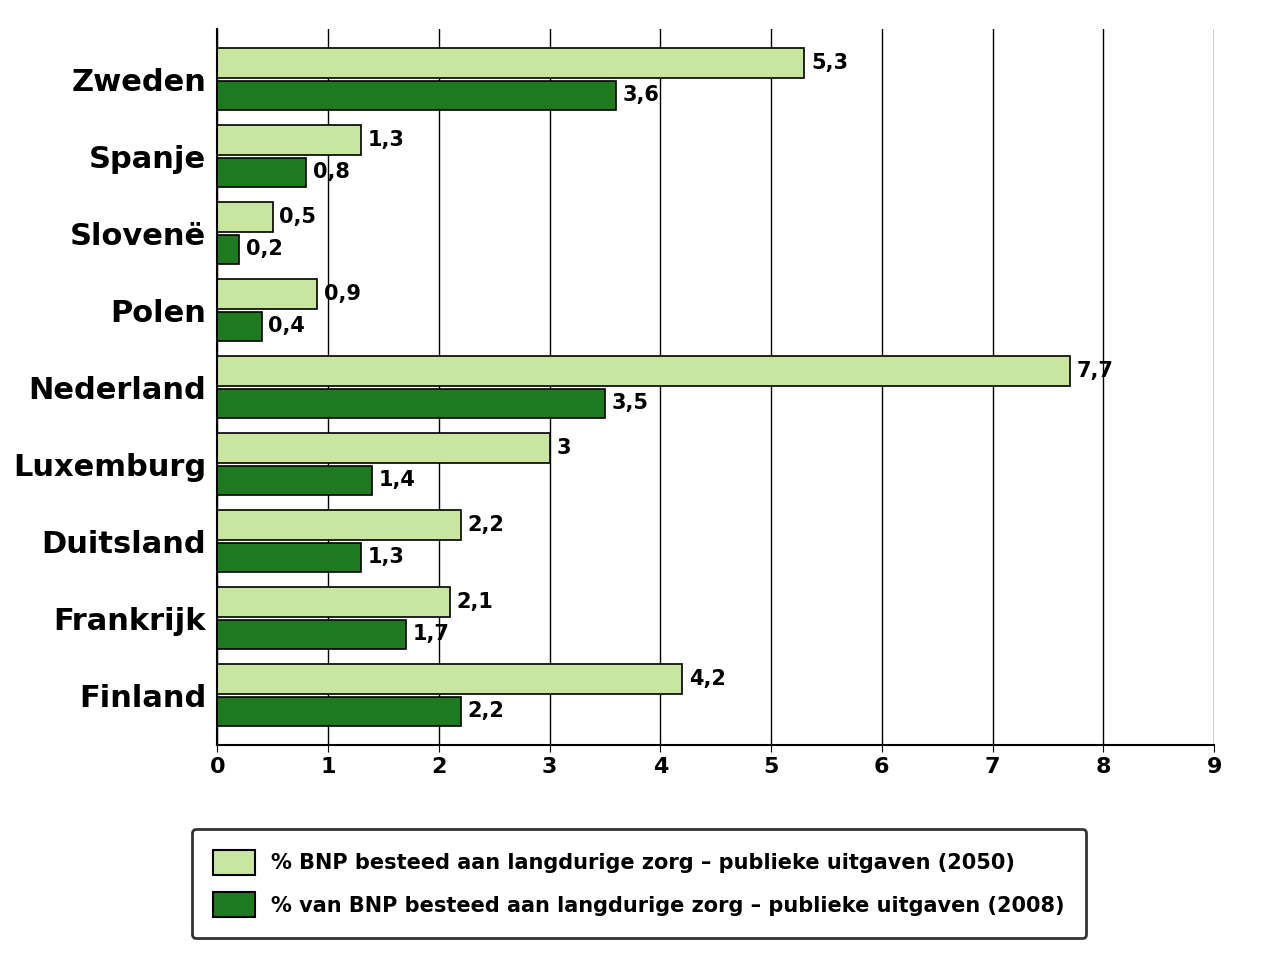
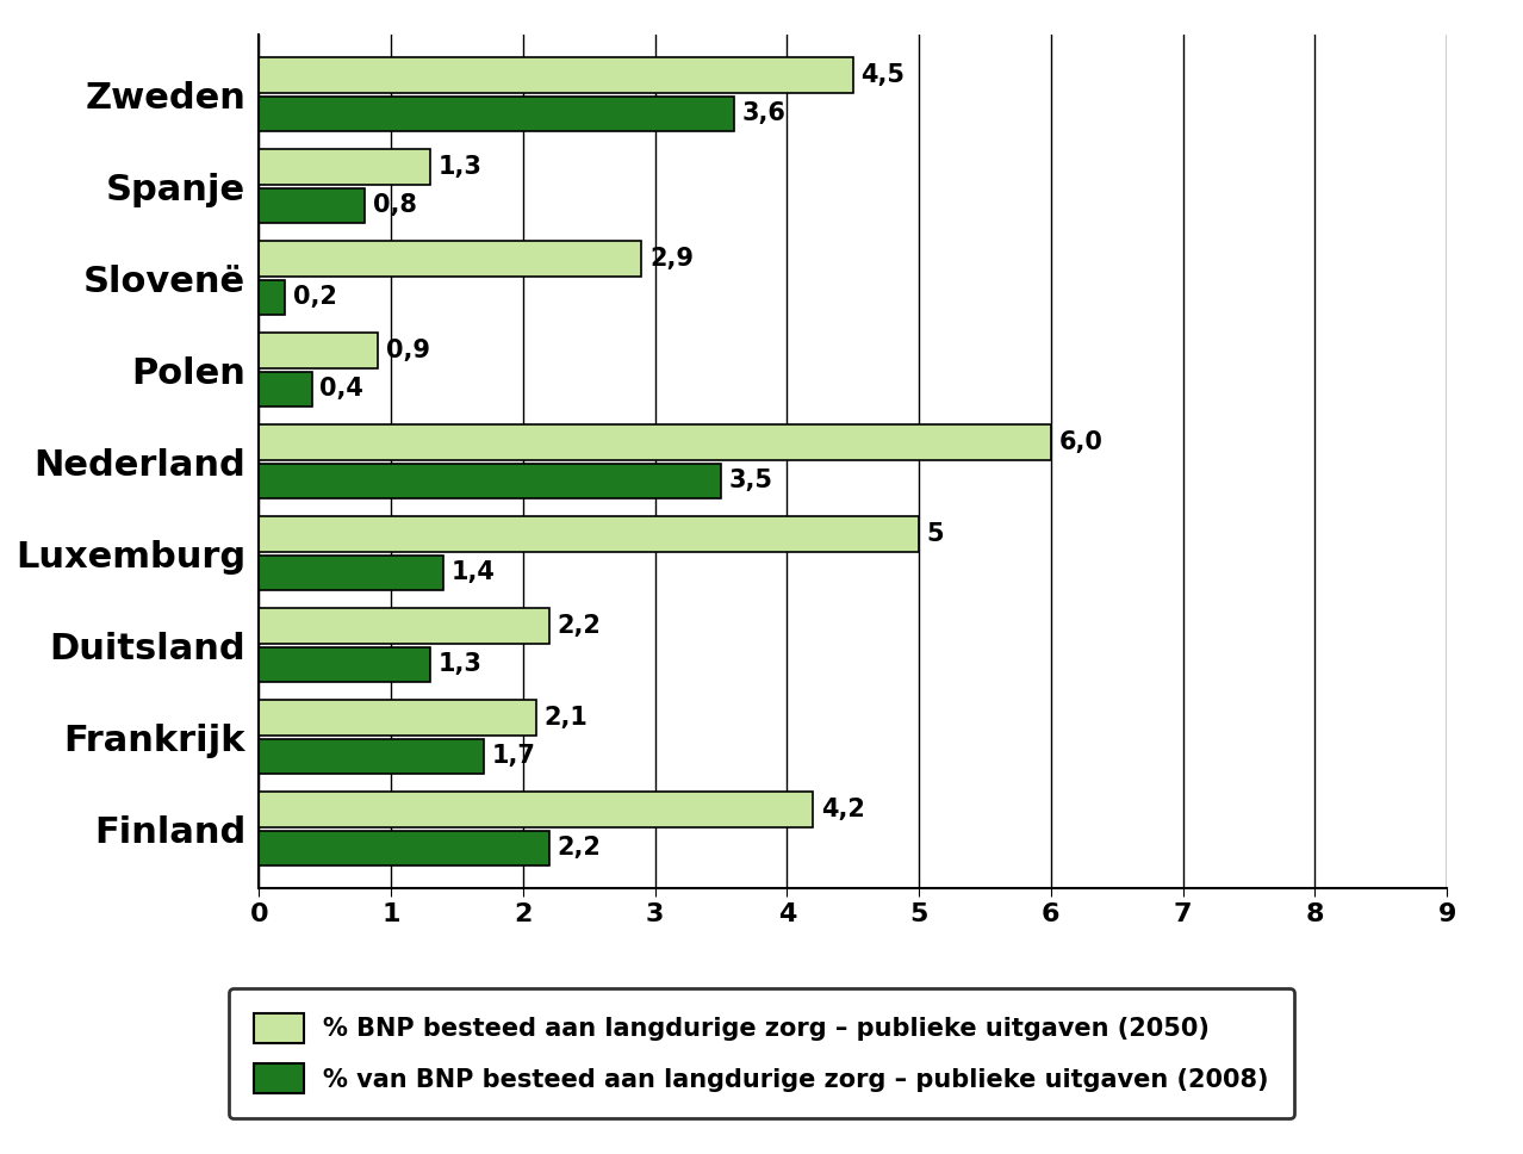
% BNP besteed aan langdurige zorg – publieke uitgaven (2050)/Zweden: 5,3 -> 4,5
% BNP besteed aan langdurige zorg – publieke uitgaven (2050)/Slovenë: 0,5 -> 2,9
% BNP besteed aan langdurige zorg – publieke uitgaven (2050)/Nederland: 7,7 -> 6,0
% BNP besteed aan langdurige zorg – publieke uitgaven (2050)/Luxemburg: 3 -> 5
